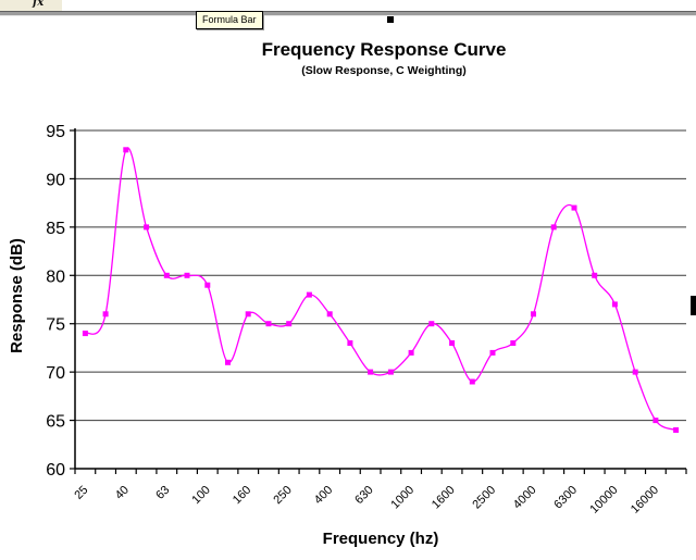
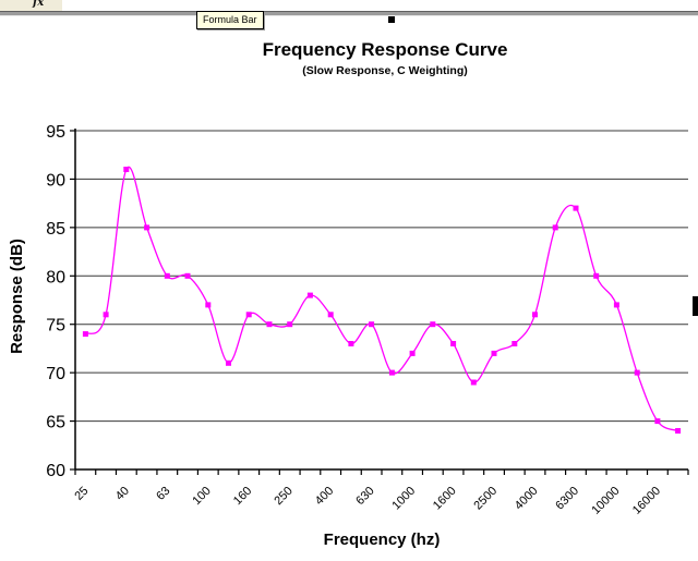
40: 93 -> 91
100: 79 -> 77
630: 70 -> 75
